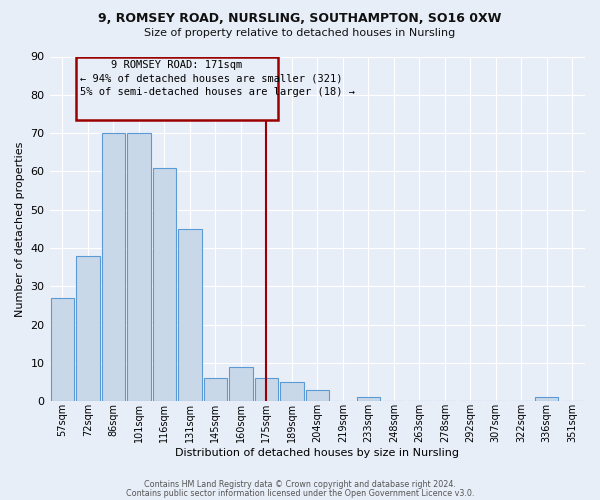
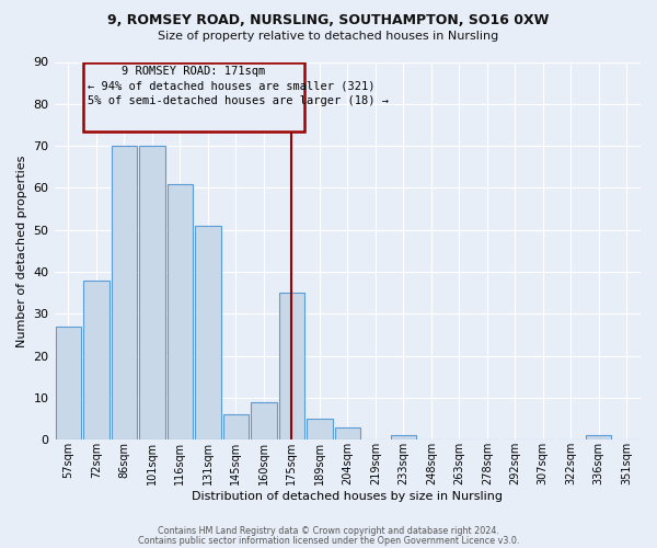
131sqm: 45 -> 51
175sqm: 6 -> 35
